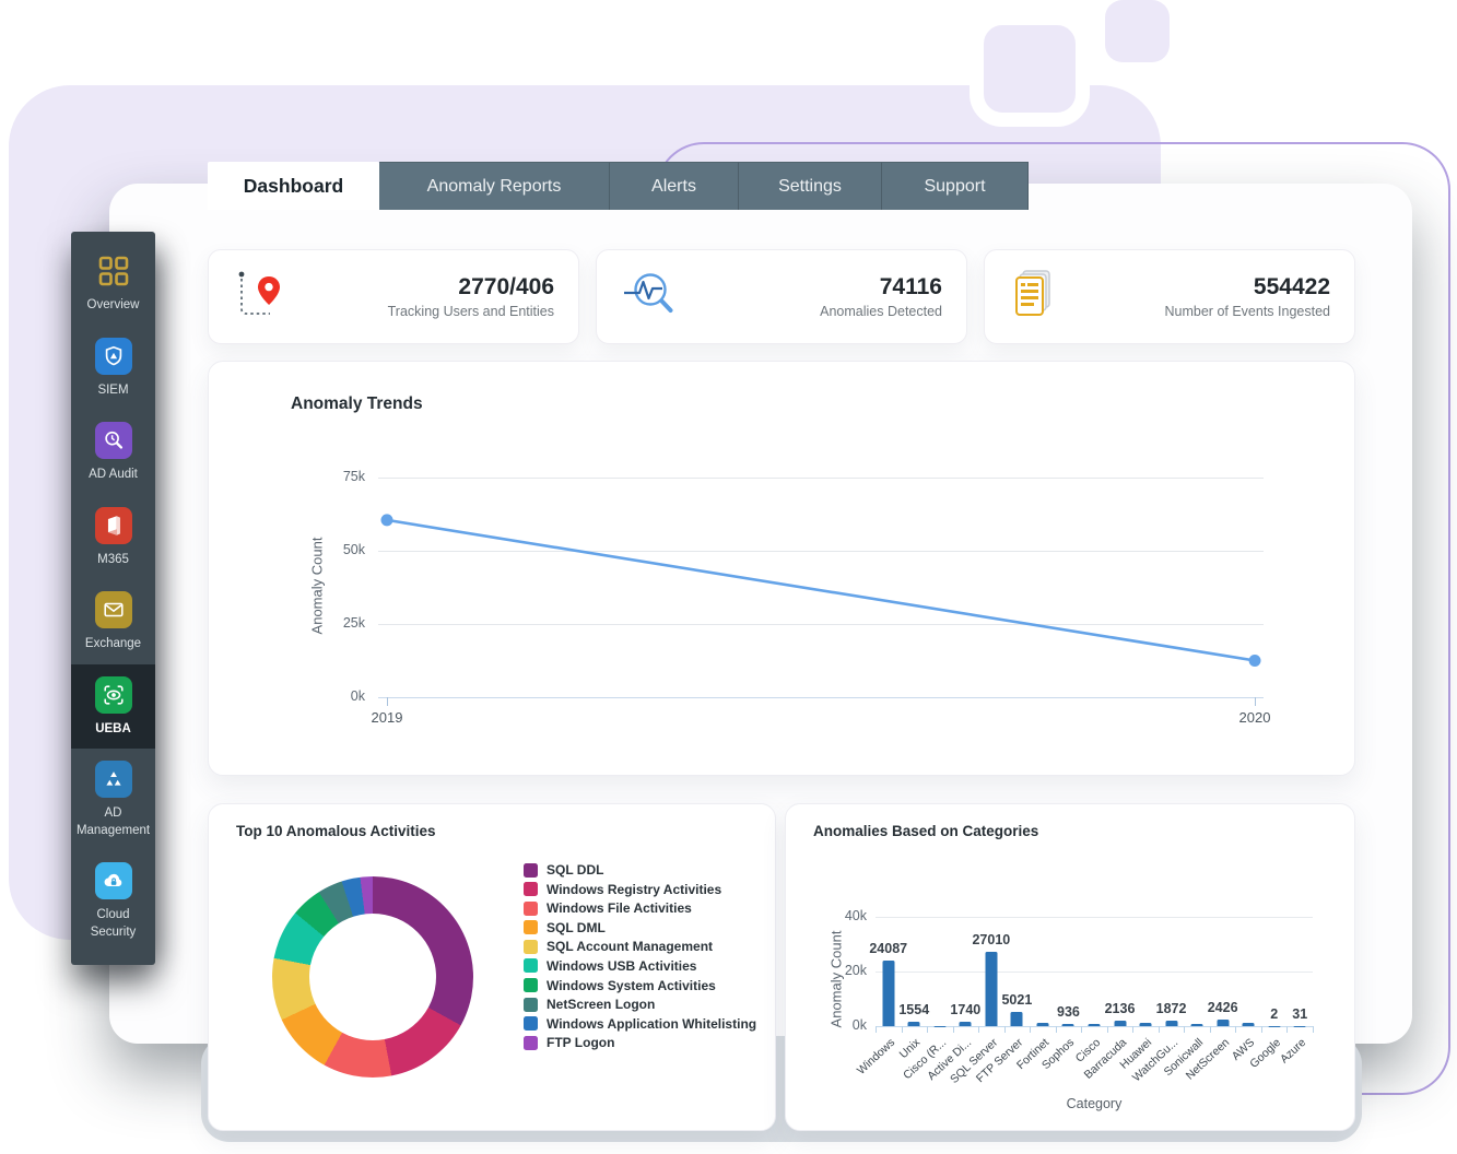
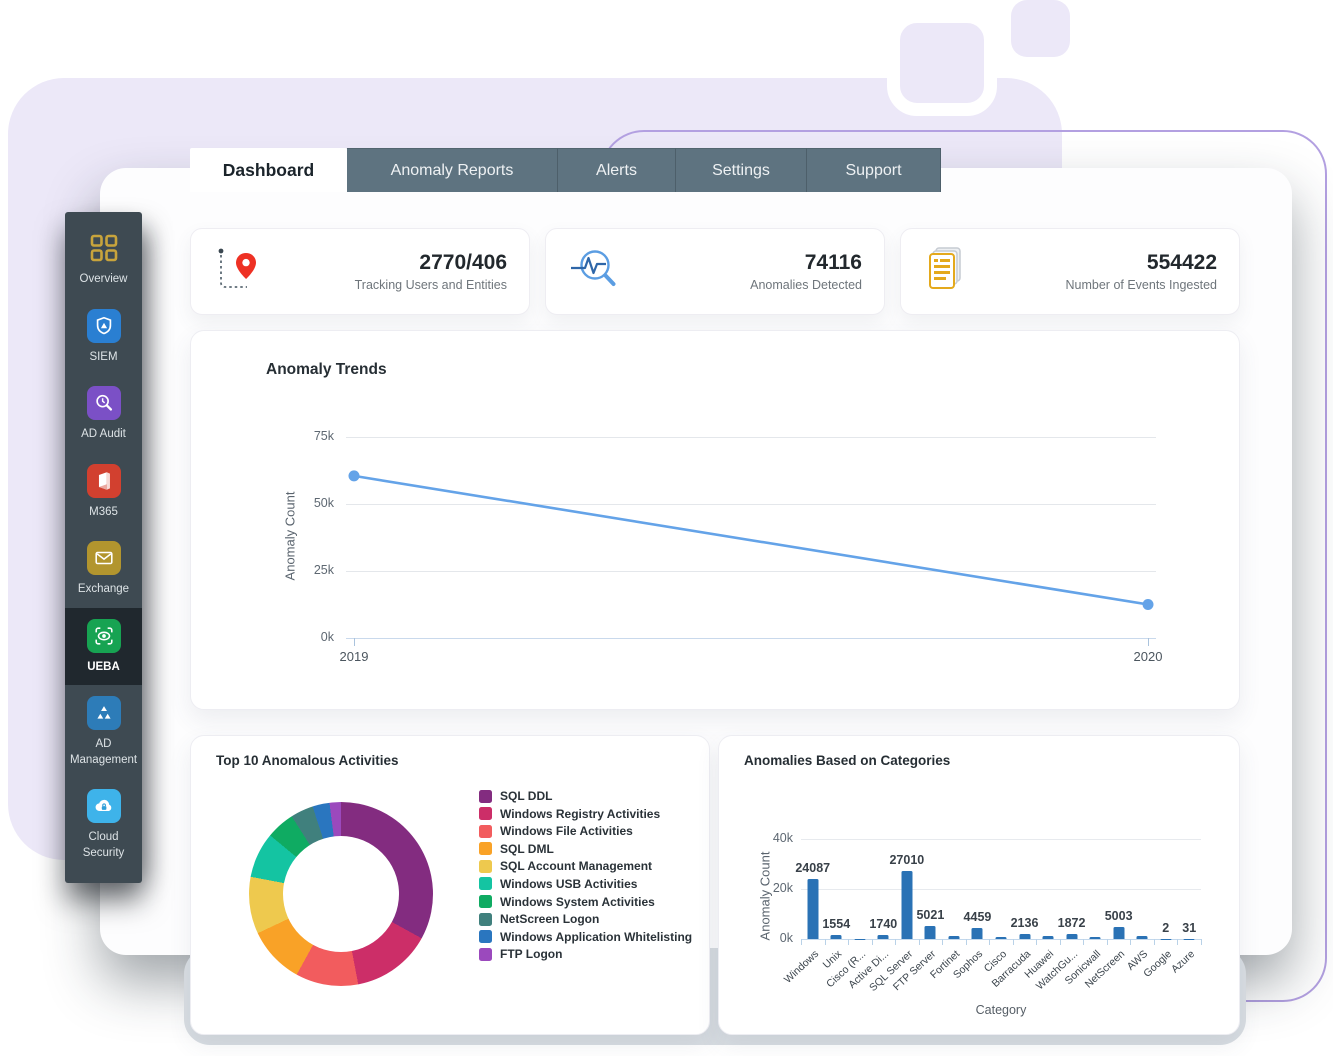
Anomalies Based on Categories/Sophos: 936 -> 4459
Anomalies Based on Categories/NetScreen: 2426 -> 5003
